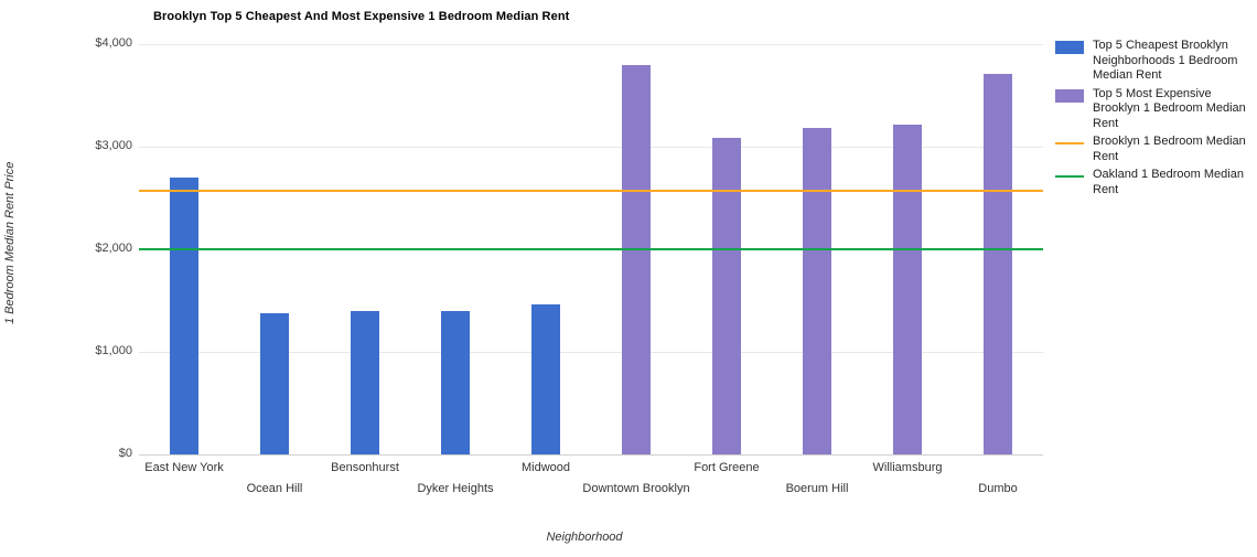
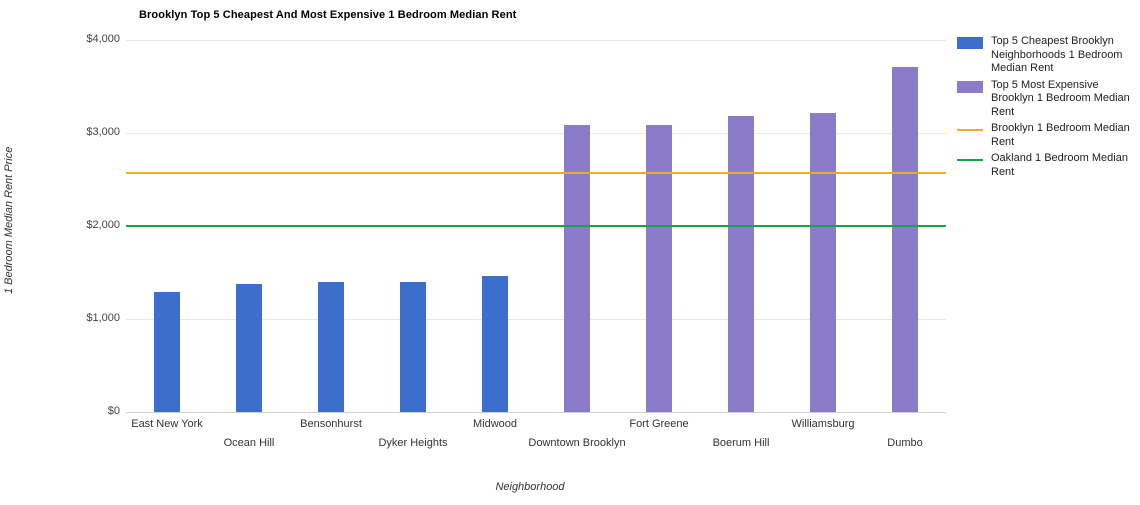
Top 5 Cheapest Brooklyn Neighborhoods 1 Bedroom Median Rent/East New York: $2700 -> $1300
Top 5 Most Expensive Brooklyn 1 Bedroom Median Rent/Downtown Brooklyn: $3800 -> $3100
